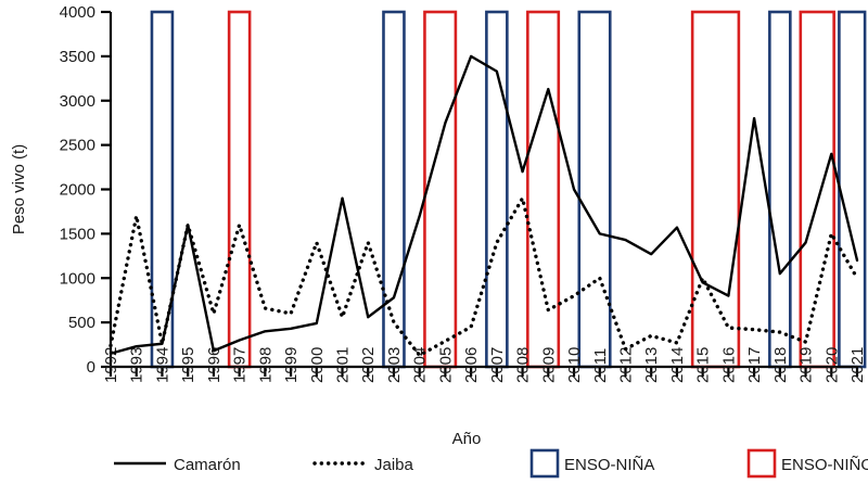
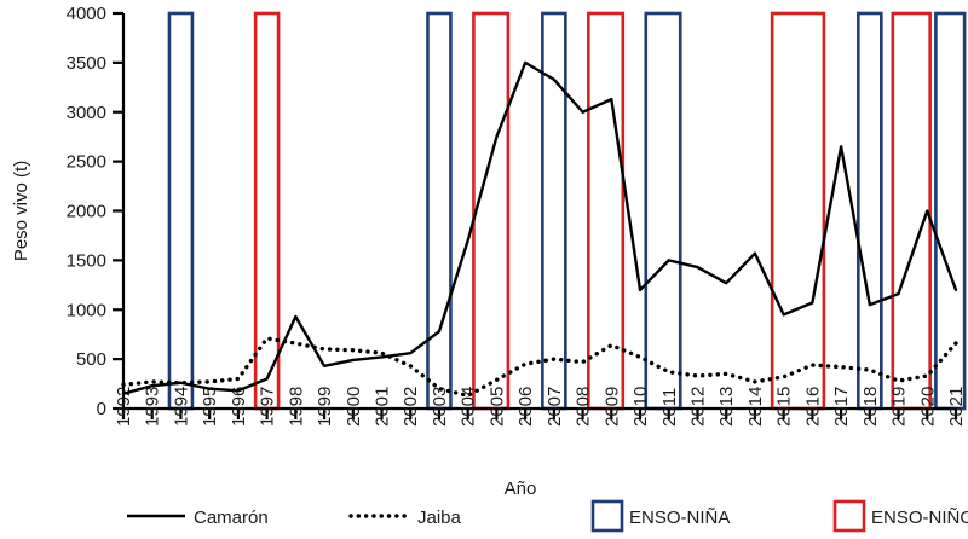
Jaiba/1993: 1700 -> 300
Camarón/1995: 1600 -> 200
Jaiba/1995: 1600 -> 300
Jaiba/1996: 600 -> 300
Jaiba/1997: 1600 -> 700
Camarón/1998: 400 -> 900
Jaiba/2000: 1400 -> 600
Camarón/2001: 1900 -> 500
Jaiba/2002: 1400 -> 400
Jaiba/2003: 500 -> 200
Jaiba/2007: 1400 -> 500
Camarón/2008: 2200 -> 3000
Jaiba/2008: 1900 -> 500
Camarón/2010: 2000 -> 1200
Jaiba/2010: 800 -> 500
Jaiba/2011: 1000 -> 400
Jaiba/2012: 200 -> 300
Jaiba/2015: 1000 -> 300
Camarón/2016: 800 -> 1100
Camarón/2017: 2800 -> 2600
Camarón/2019: 1400 -> 1200
Camarón/2020: 2400 -> 2000
Jaiba/2020: 1500 -> 300
Jaiba/2021: 1000 -> 700
